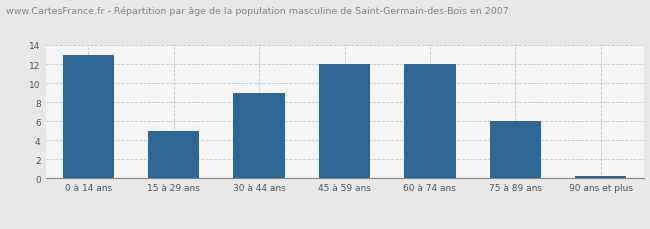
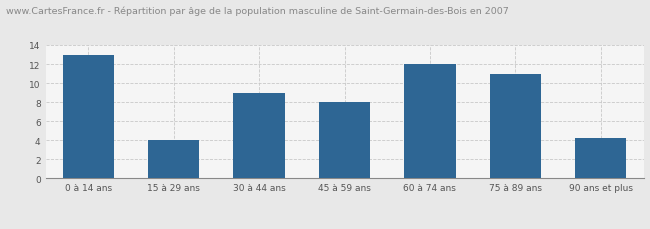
15 à 29 ans: 5.0 -> 4.0
45 à 59 ans: 12.0 -> 8.0
75 à 89 ans: 6.0 -> 11.0
90 ans et plus: 0.2 -> 4.2
